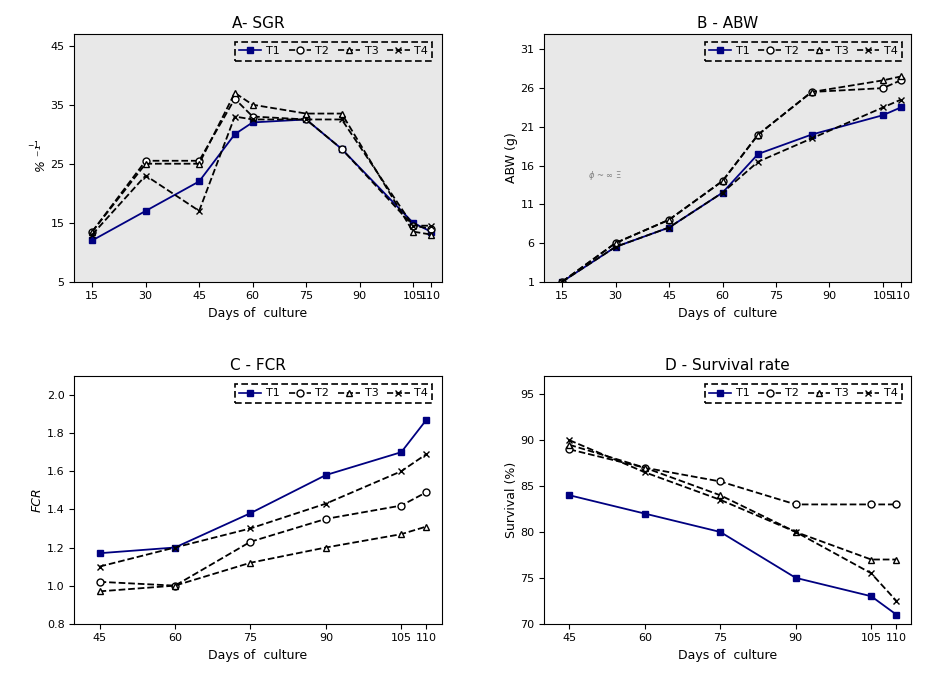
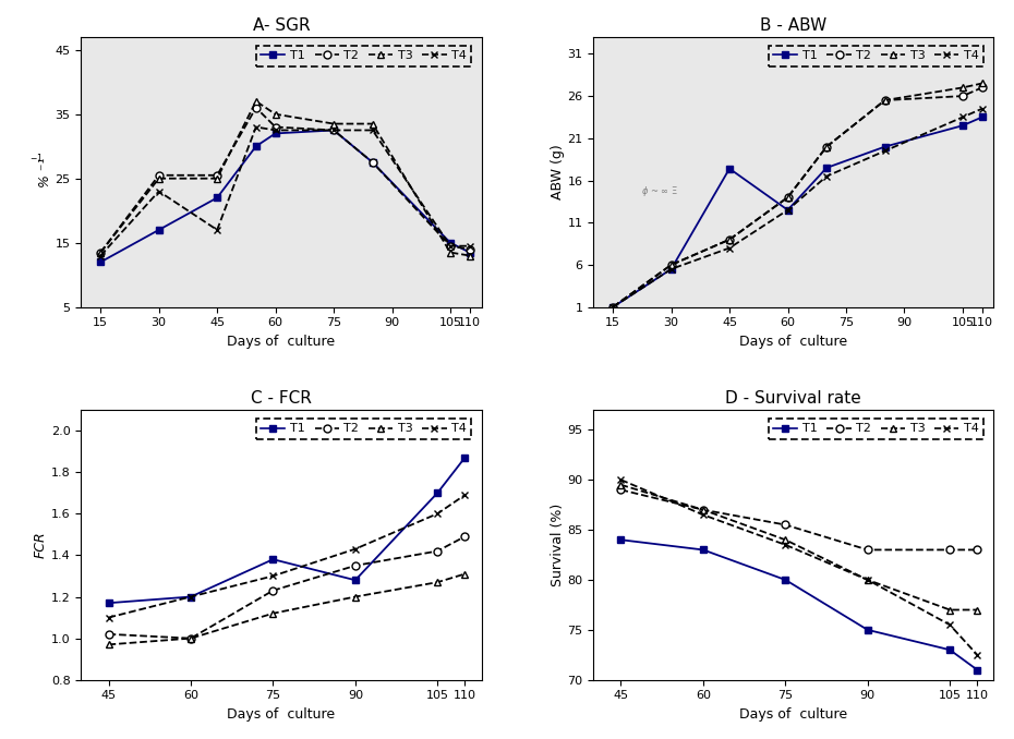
B - ABW/T1/45: 8.0 -> 17.4
C - FCR/T1/90: 1.58 -> 1.28
D - Survival rate/T1/60: 82 -> 83
